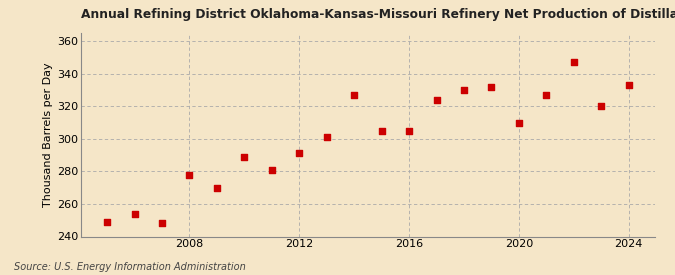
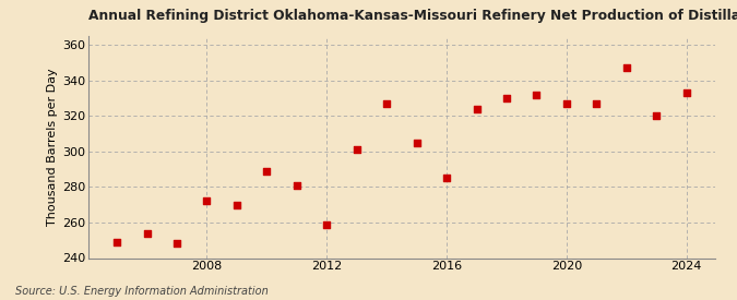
2008: 278 -> 272
2012: 291 -> 259
2016: 305 -> 285
2020: 310 -> 327
